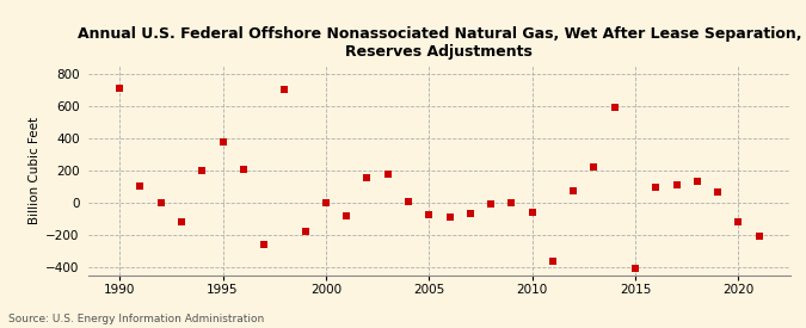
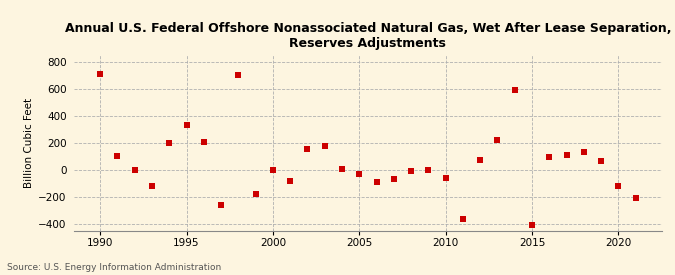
1995: 380 -> 340
2005: -70 -> -30
